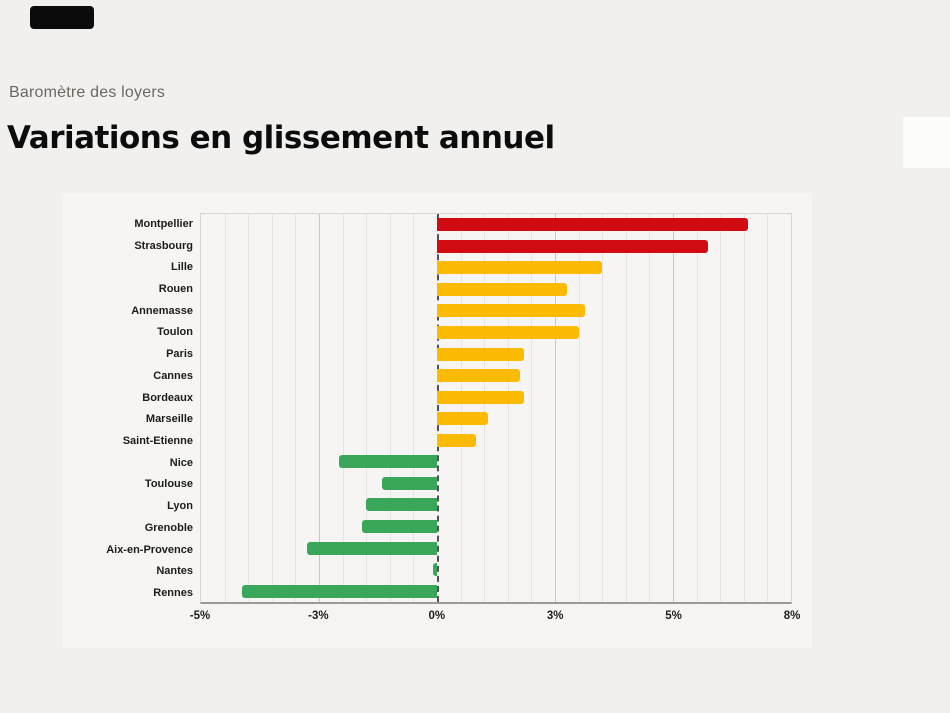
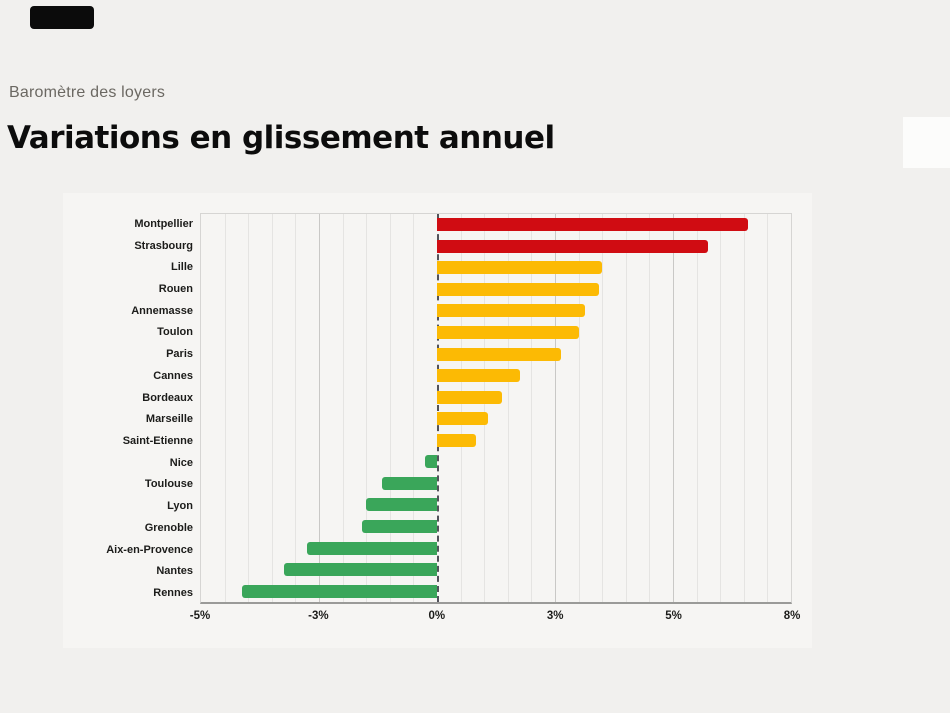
Rouen: 3.2% -> 3.8%
Paris: 2.2% -> 3.1%
Bordeaux: 2.2% -> 1.6%
Nice: -2.5% -> -0.3%
Nantes: -0.1% -> -3.6%
